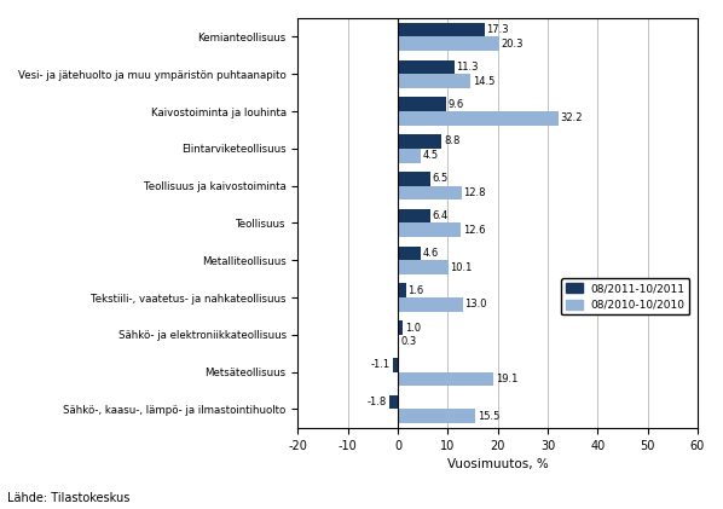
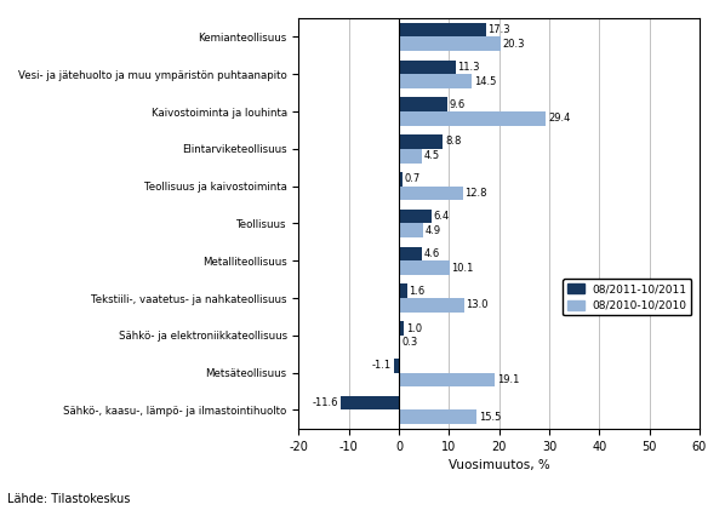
08/2010-10/2010/Kaivostoiminta ja louhinta: 32.2 -> 29.4
08/2011-10/2011/Teollisuus ja kaivostoiminta: 6.5 -> 0.7
08/2010-10/2010/Teollisuus: 12.6 -> 4.9
08/2011-10/2011/Sähkö-, kaasu-, lämpö- ja ilmastointihuolto: -1.8 -> -11.6
